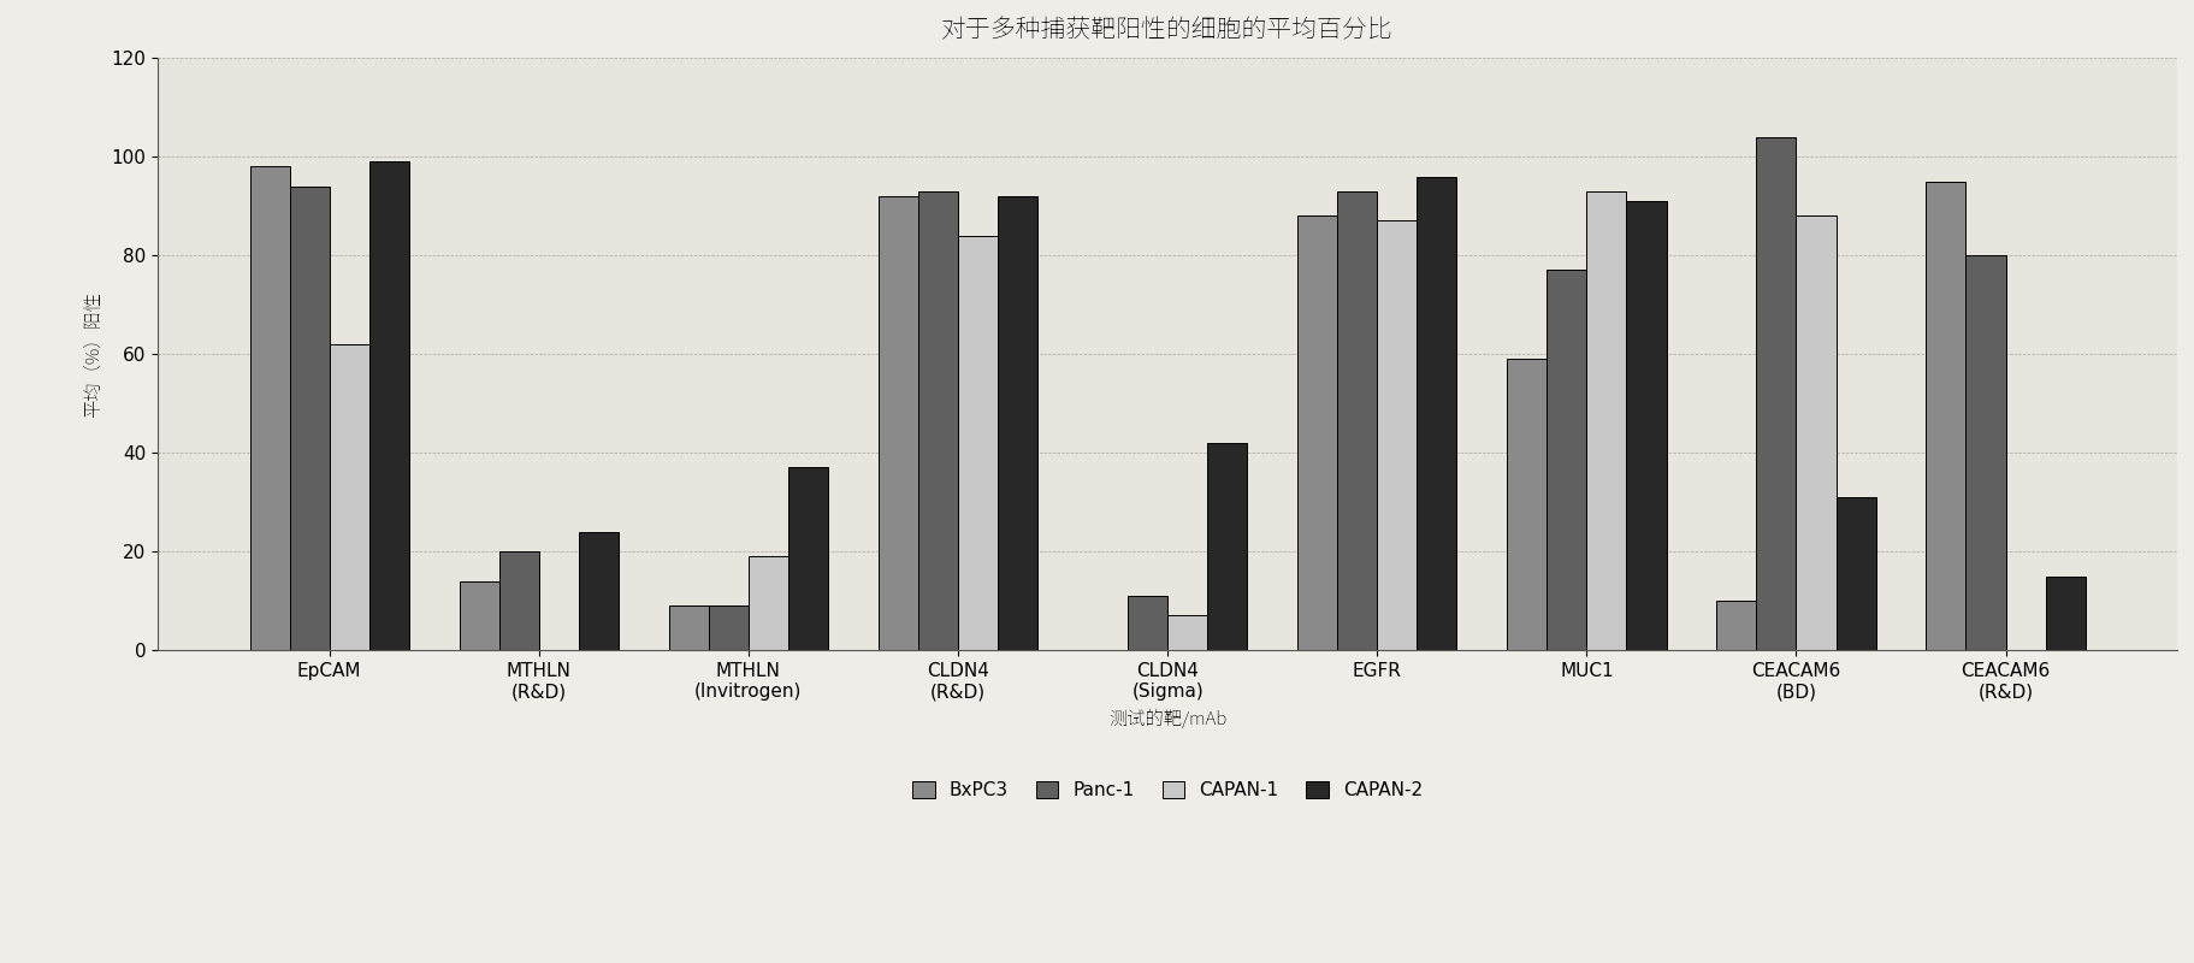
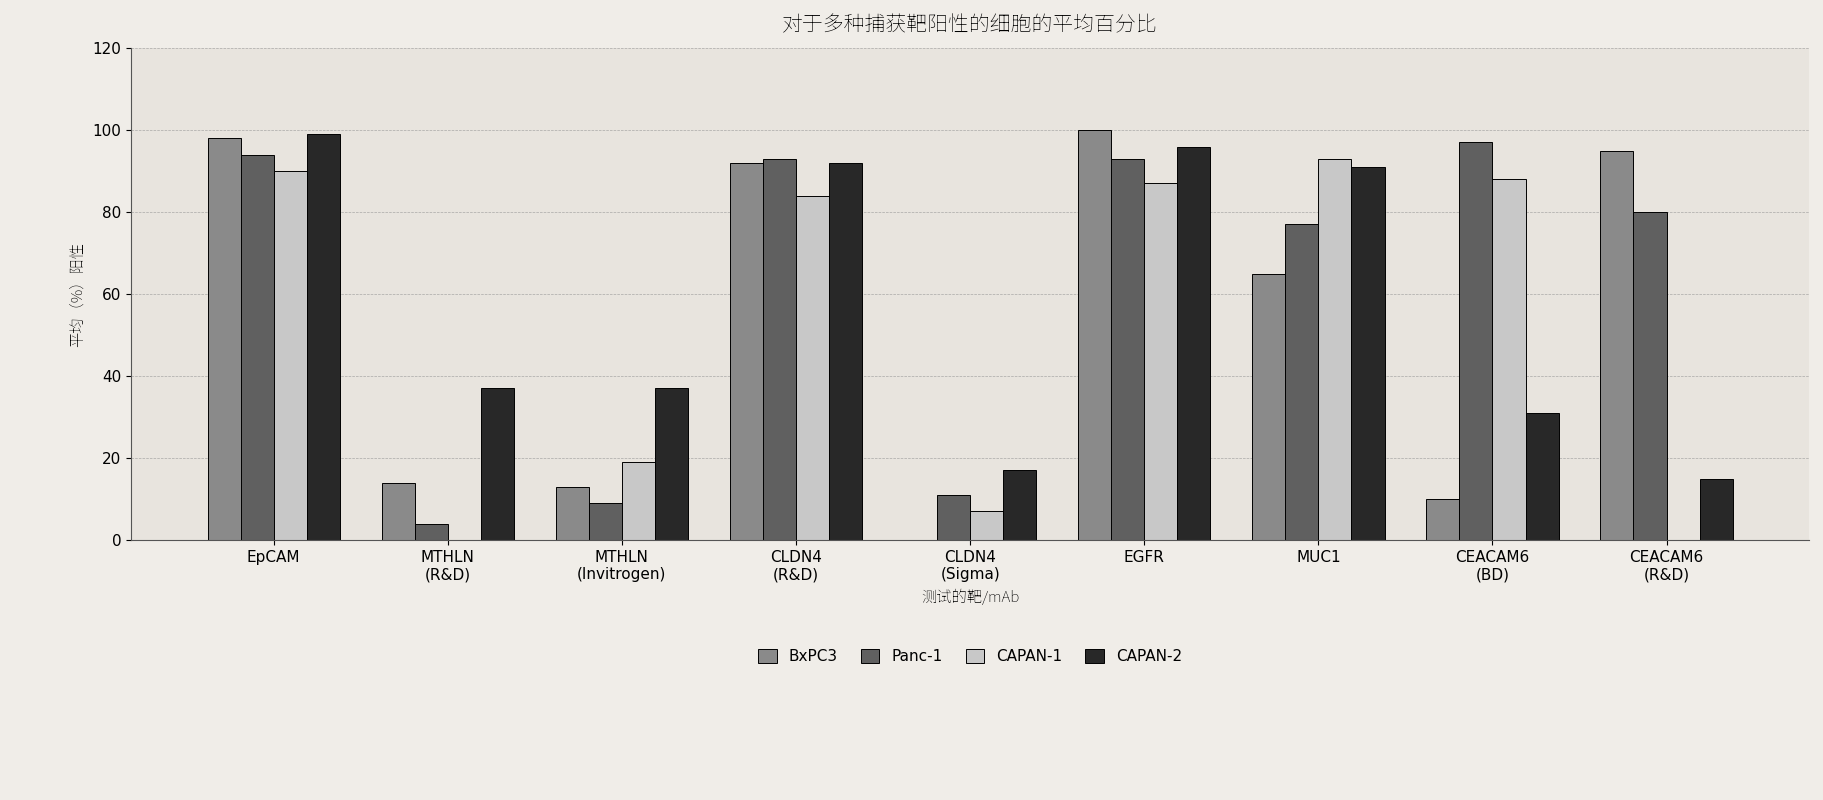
CAPAN-1/EpCAM: 62 -> 90
Panc-1/MTHLN (R&D): 20 -> 4
CAPAN-2/MTHLN (R&D): 24 -> 37
BxPC3/MTHLN (Invitrogen): 9 -> 13
CAPAN-2/CLDN4 (Sigma): 42 -> 17
BxPC3/EGFR: 88 -> 100
BxPC3/MUC1: 59 -> 65
Panc-1/CEACAM6 (BD): 104 -> 97
